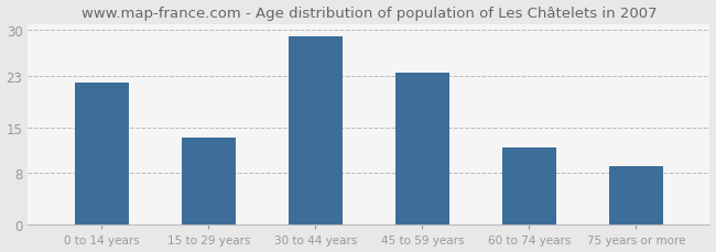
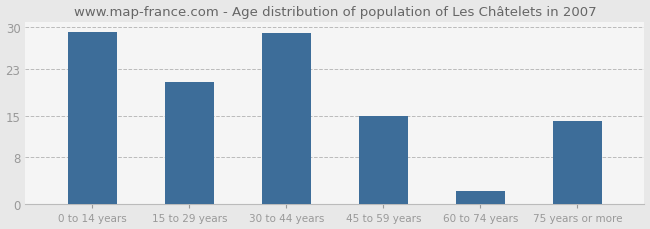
0 to 14 years: 22.0 -> 29.2
15 to 29 years: 13.5 -> 20.8
45 to 59 years: 23.5 -> 15.0
60 to 74 years: 12.0 -> 2.2
75 years or more: 9.0 -> 14.2
